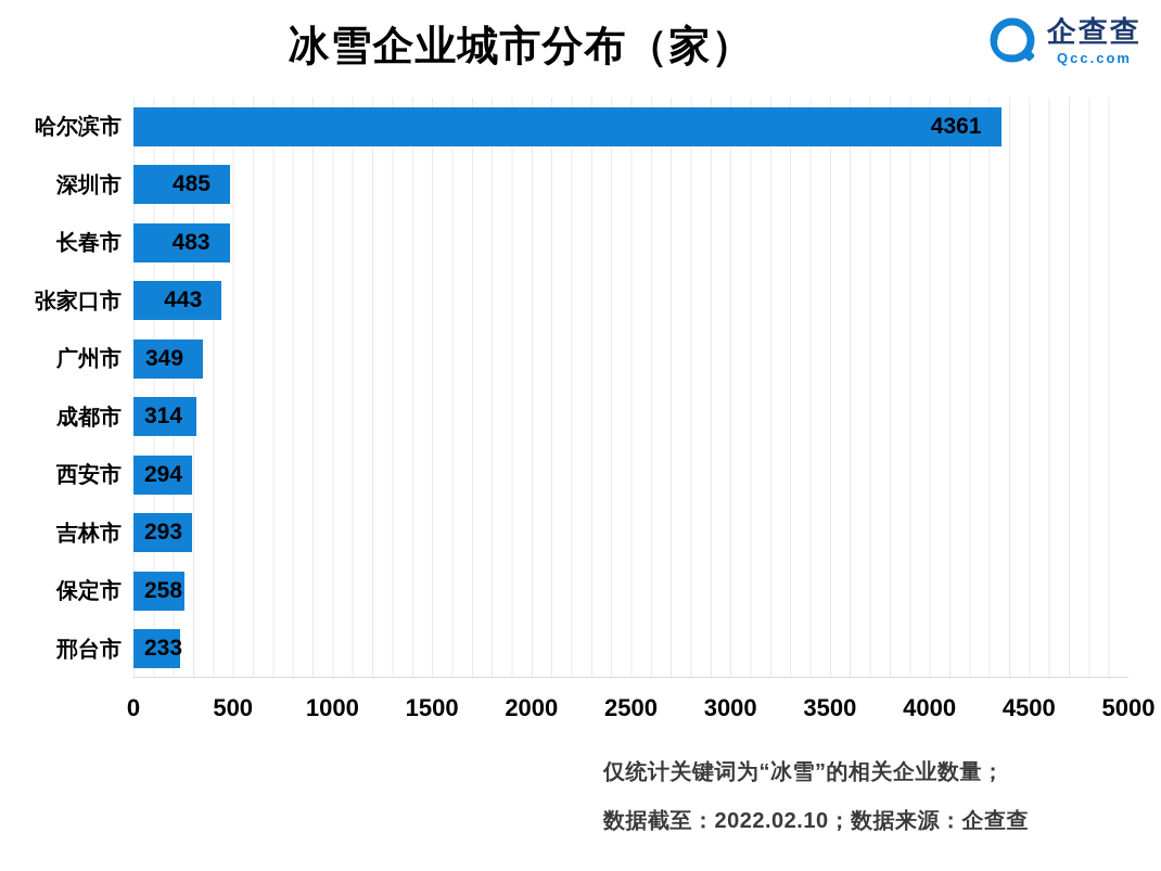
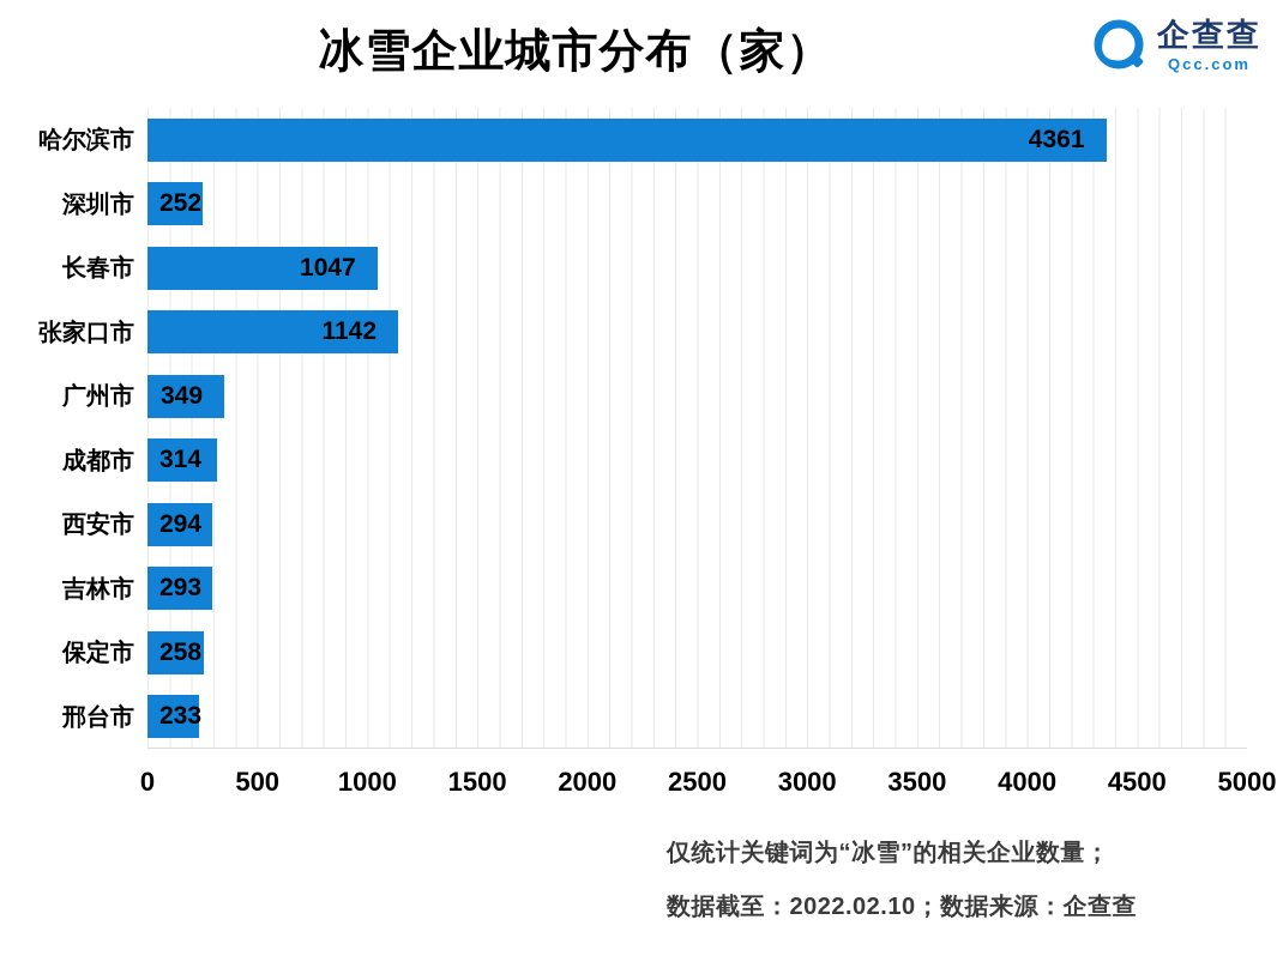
深圳市: 485 -> 252
长春市: 483 -> 1047
张家口市: 443 -> 1142
